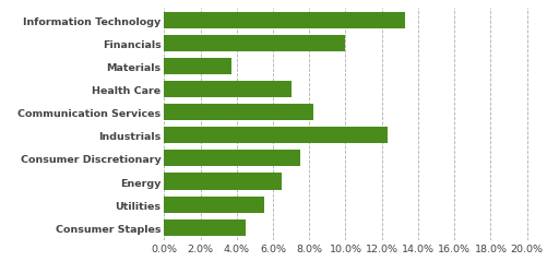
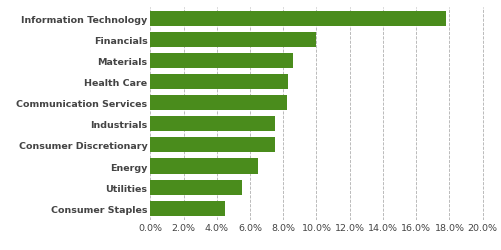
Information Technology: 13.3% -> 17.8%
Materials: 3.7% -> 8.6%
Health Care: 7.0% -> 8.3%
Industrials: 12.3% -> 7.5%
